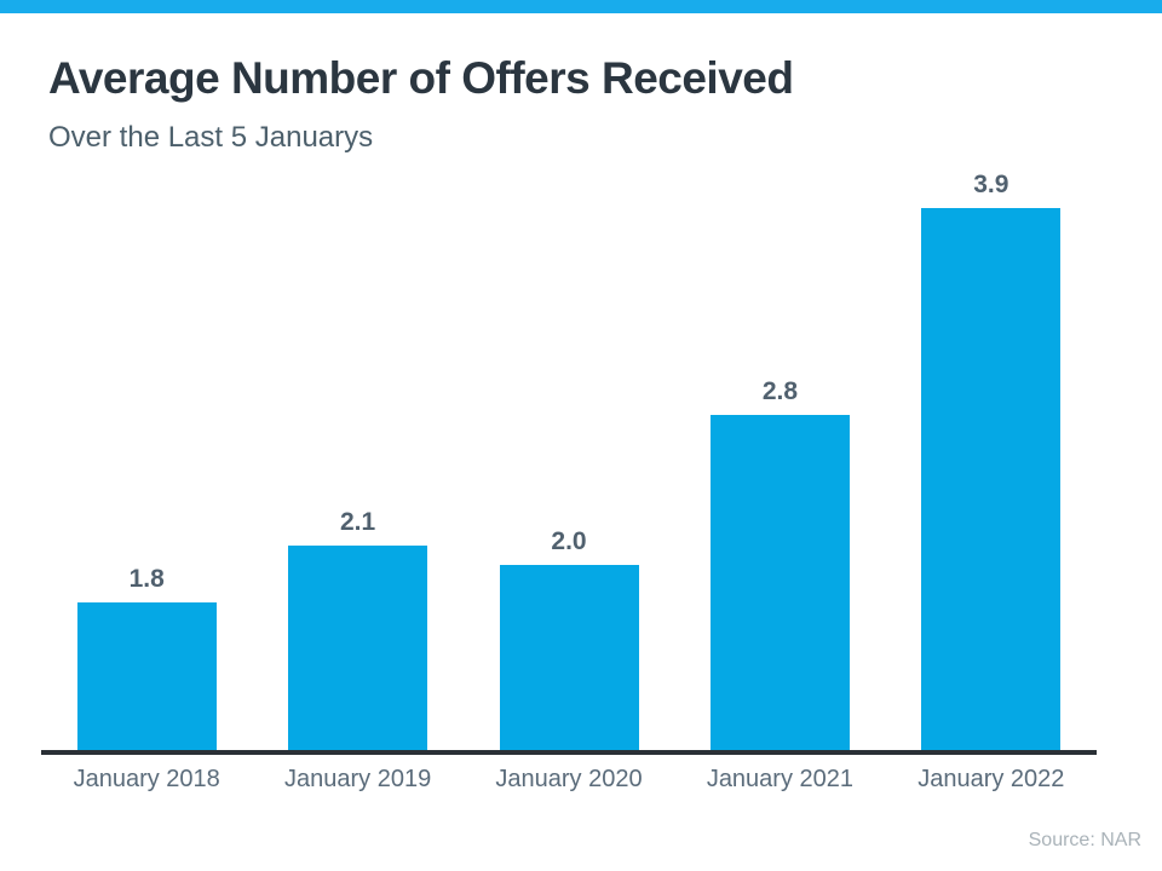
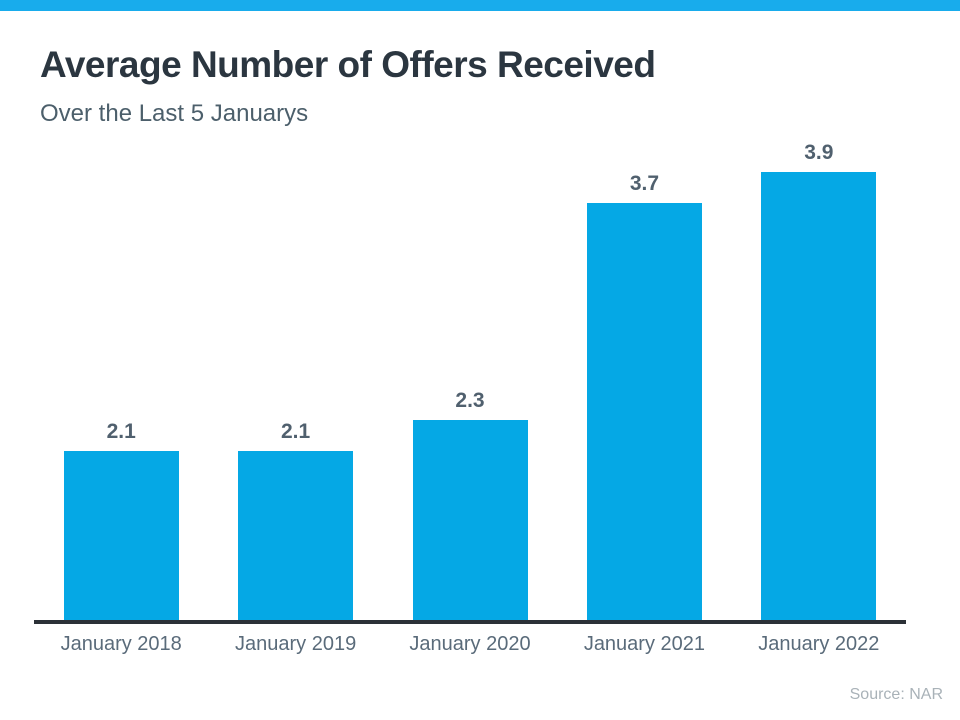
January 2018: 1.8 -> 2.1
January 2020: 2.0 -> 2.3
January 2021: 2.8 -> 3.7
